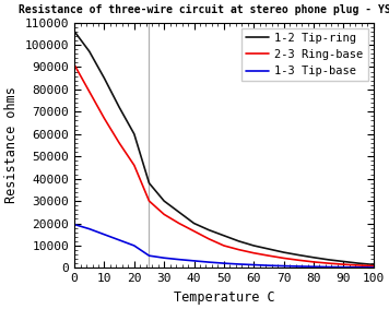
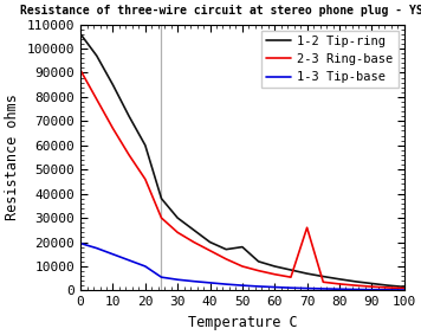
1-2 Tip-ring/50: 14500 -> 18000
2-3 Ring-base/70: 4400 -> 26000
